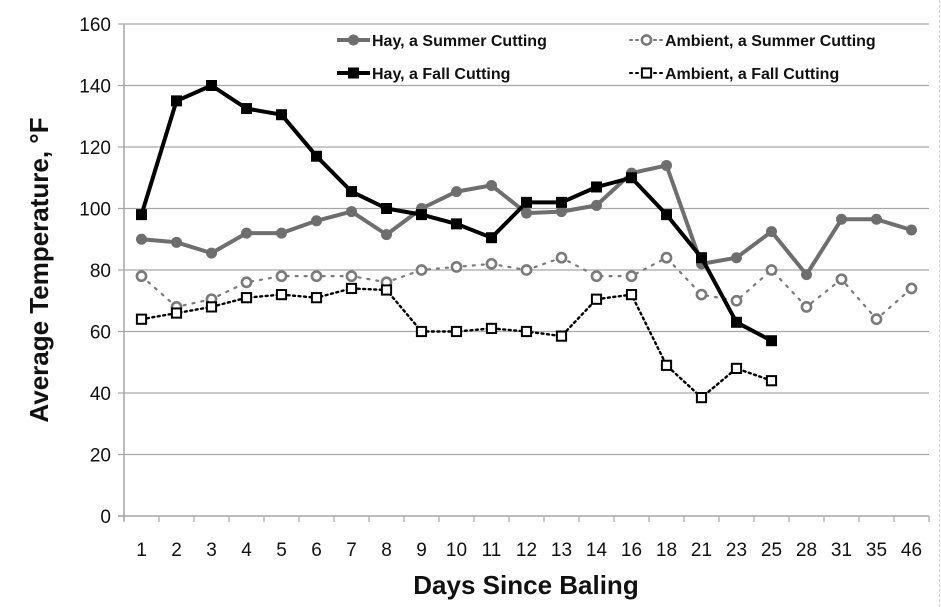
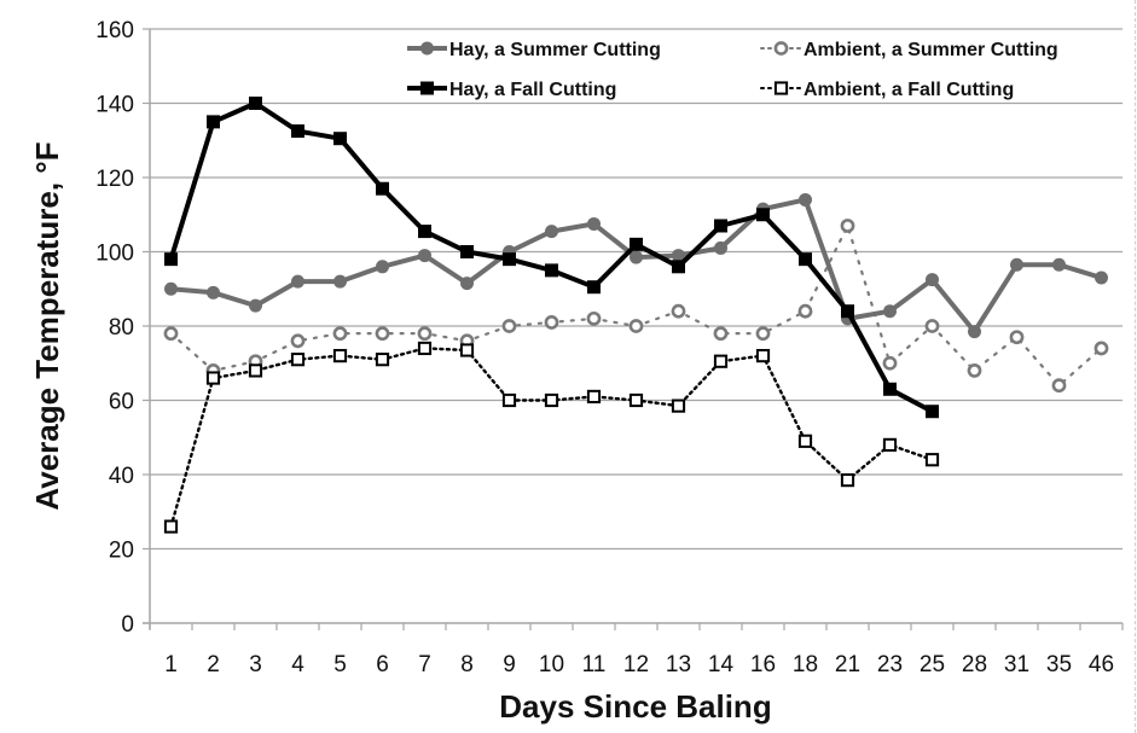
Ambient, a Fall Cutting/1: 64 -> 26
Hay, a Fall Cutting/13: 102 -> 96
Ambient, a Summer Cutting/21: 72 -> 107
